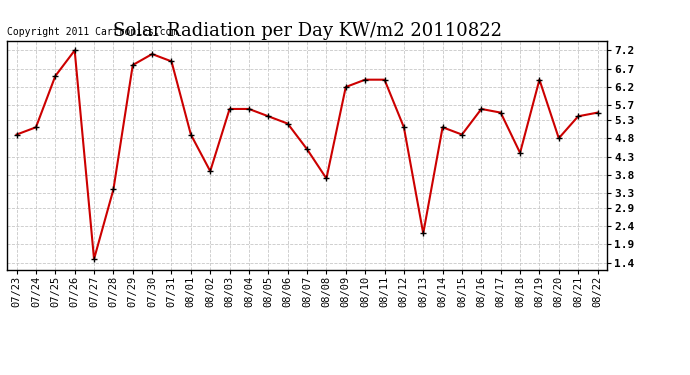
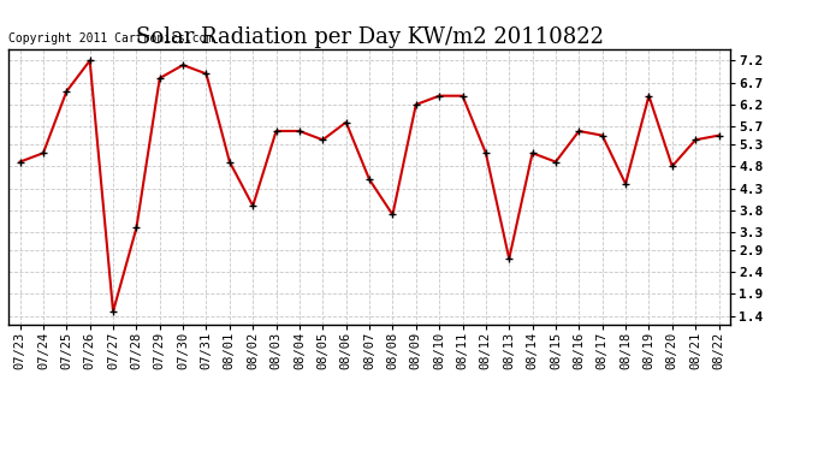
08/06: 5.2 -> 5.8
08/13: 2.2 -> 2.7
